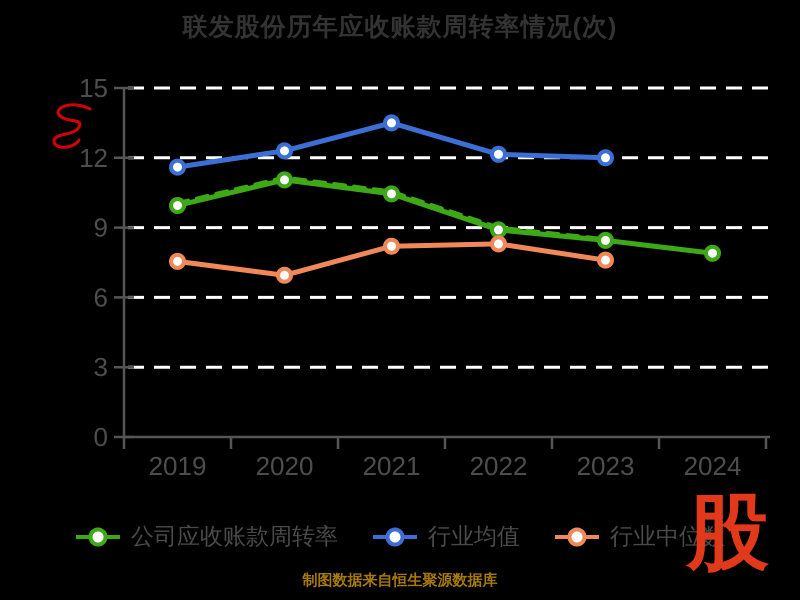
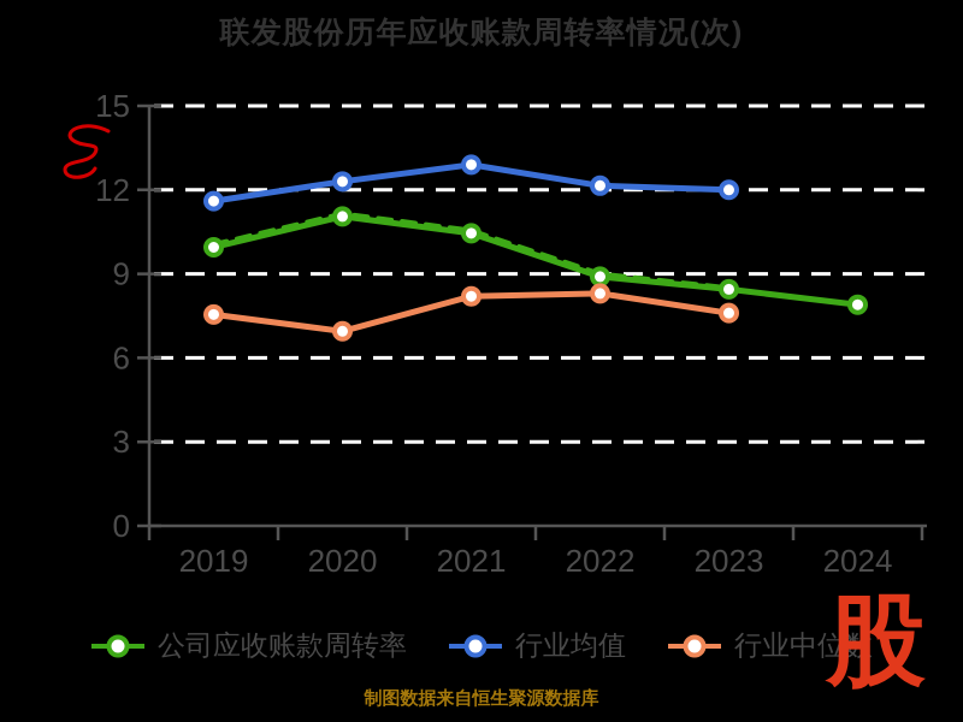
行业均值/2021: 13.5 -> 12.9
